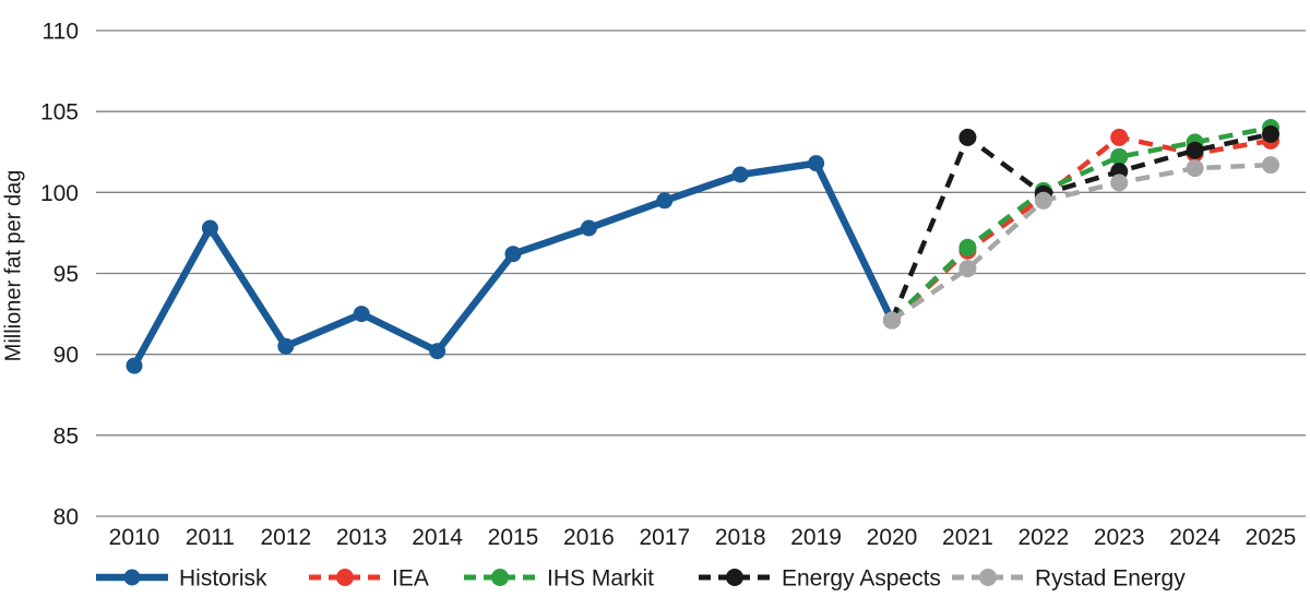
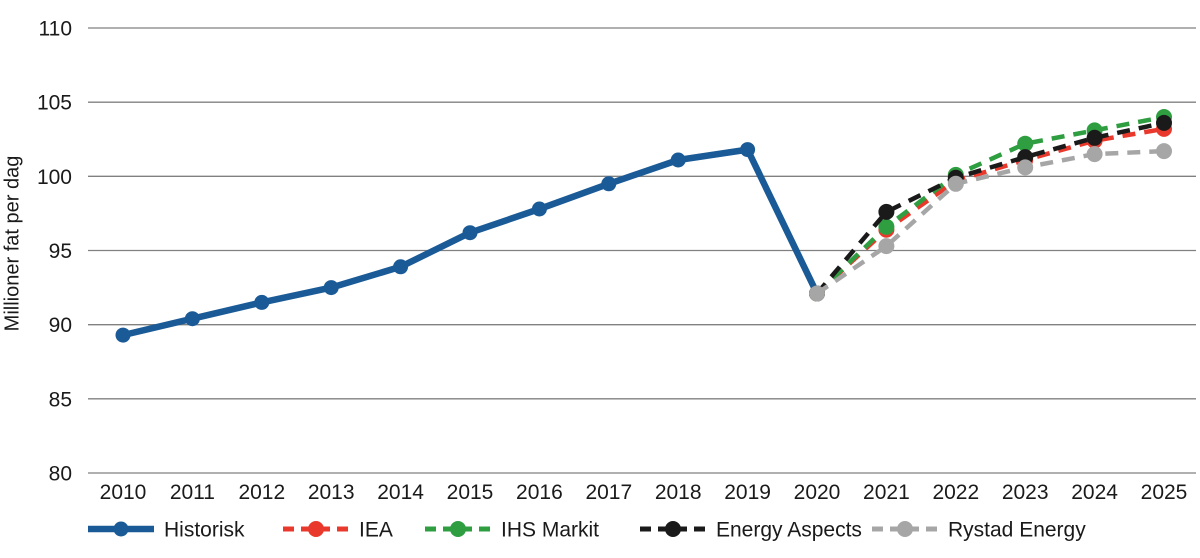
Historisk/2011: 97.8 -> 90.4
Historisk/2012: 90.5 -> 91.5
Historisk/2014: 90.2 -> 93.9
Energy Aspects/2021: 103.4 -> 97.6
IEA/2023: 103.4 -> 101.1
